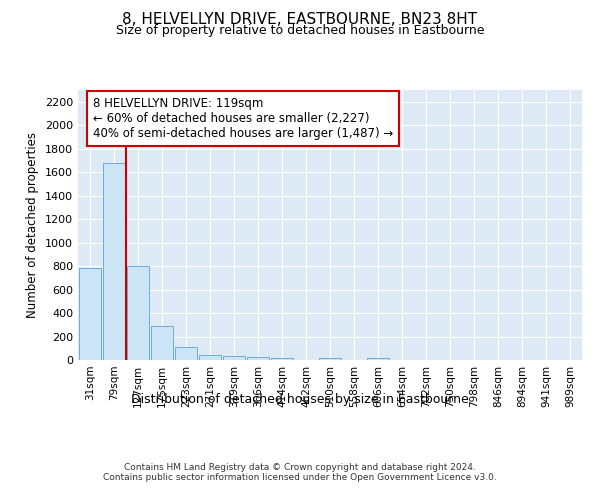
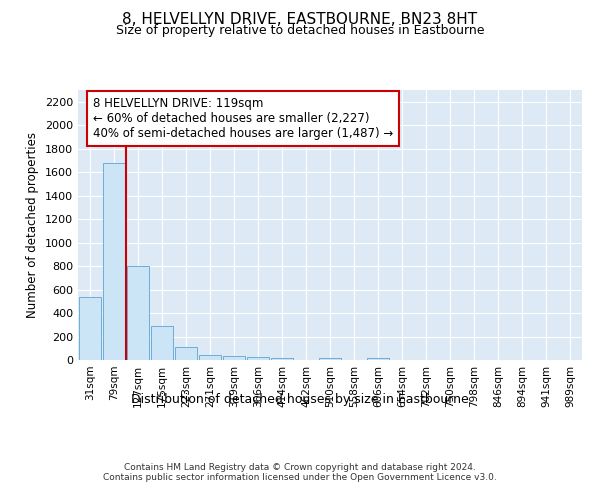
31sqm: 780 -> 540
